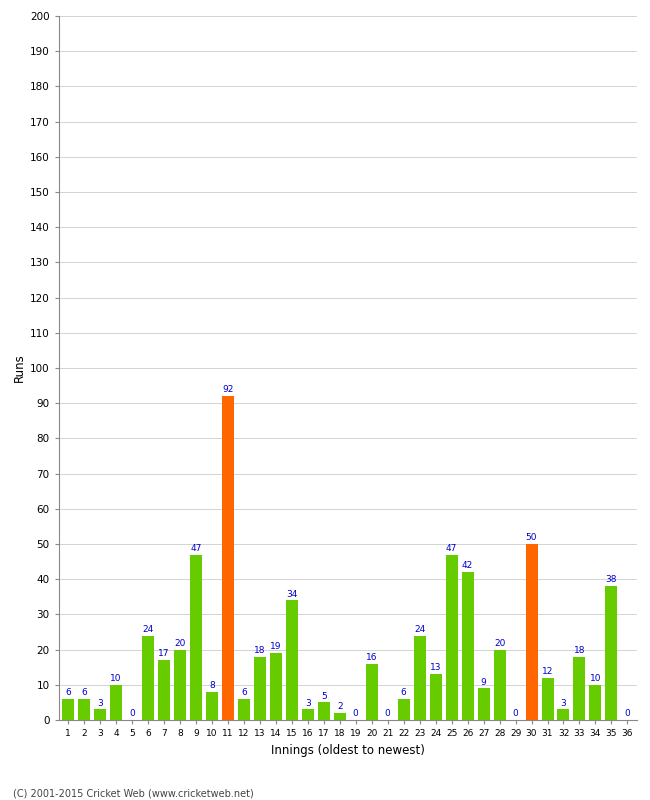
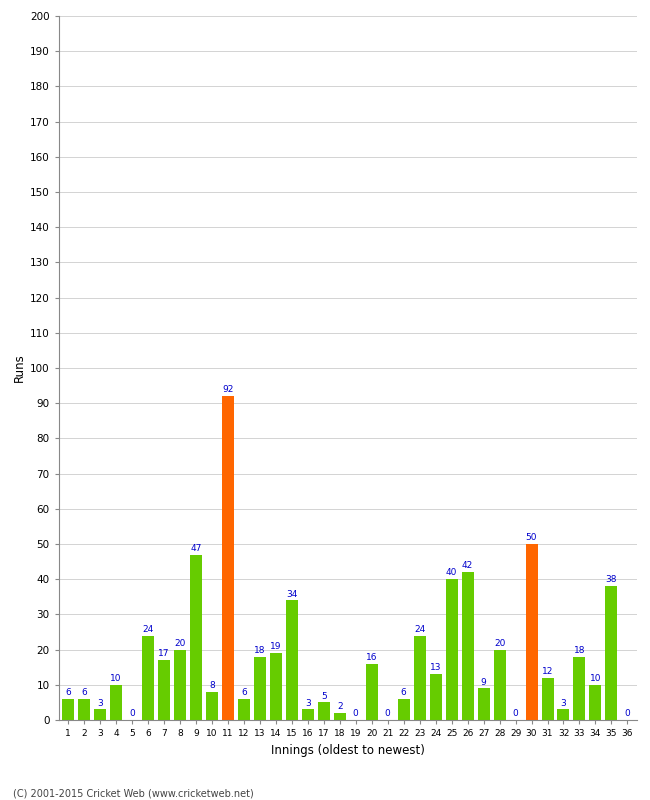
25: 47 -> 40
